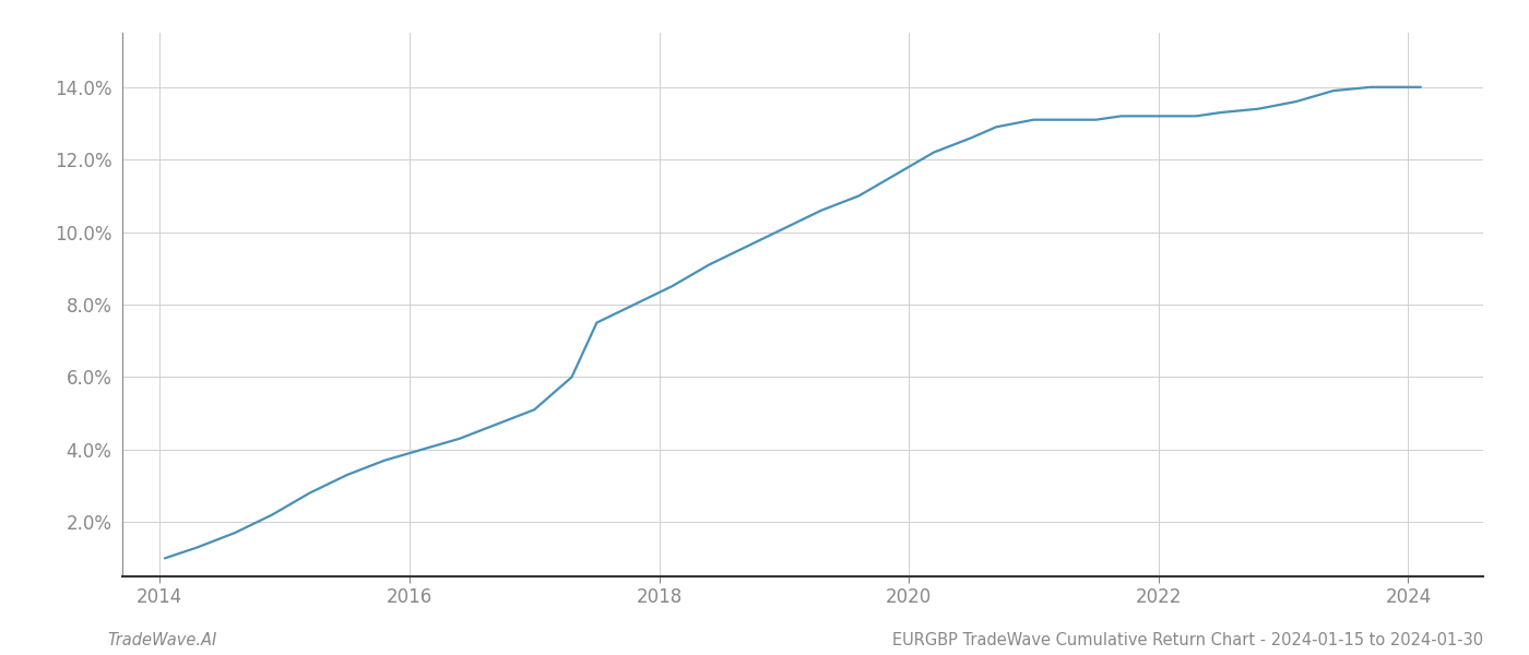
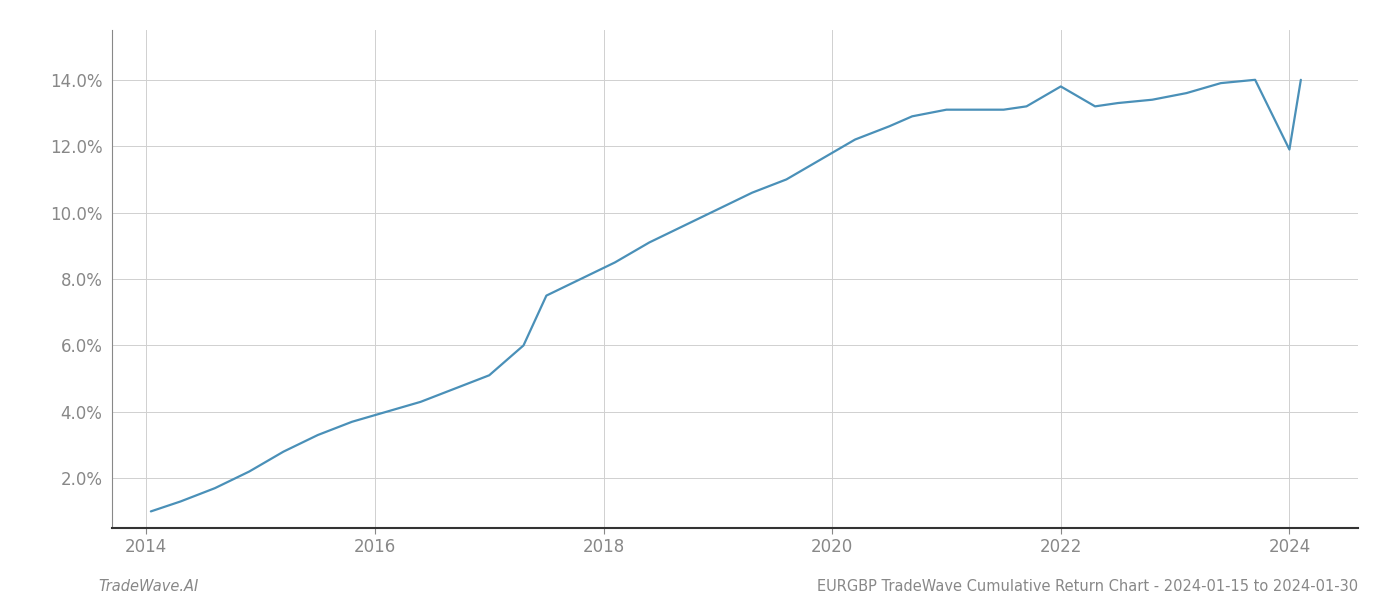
2022: 13.2% -> 13.8%
2024: 14.0% -> 11.9%
